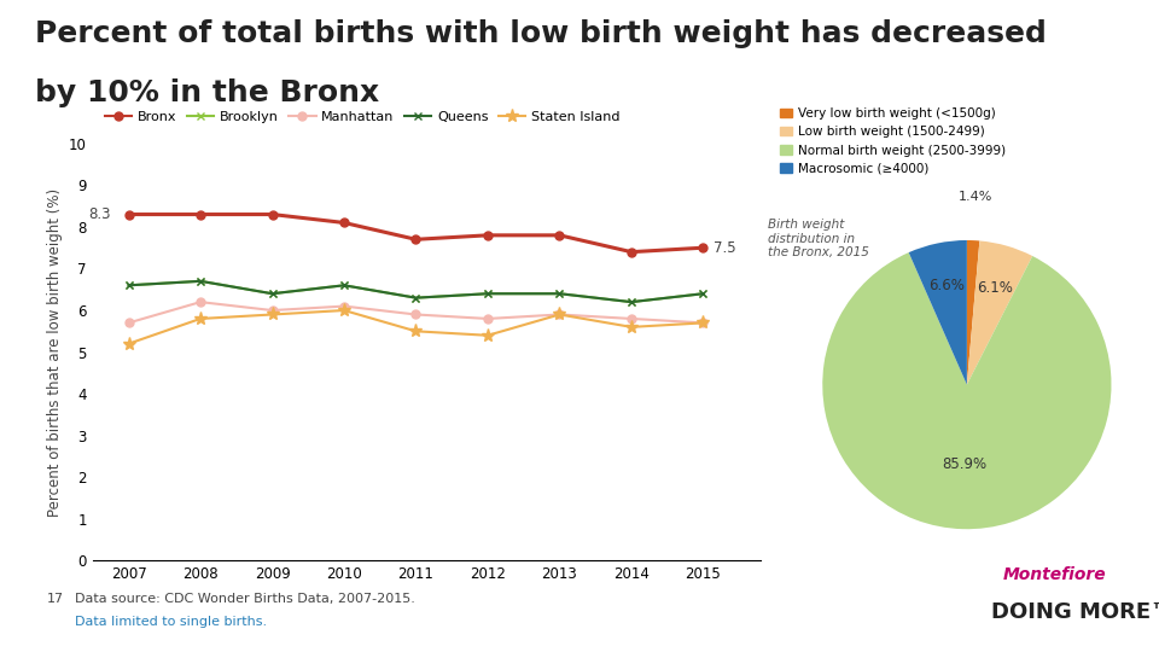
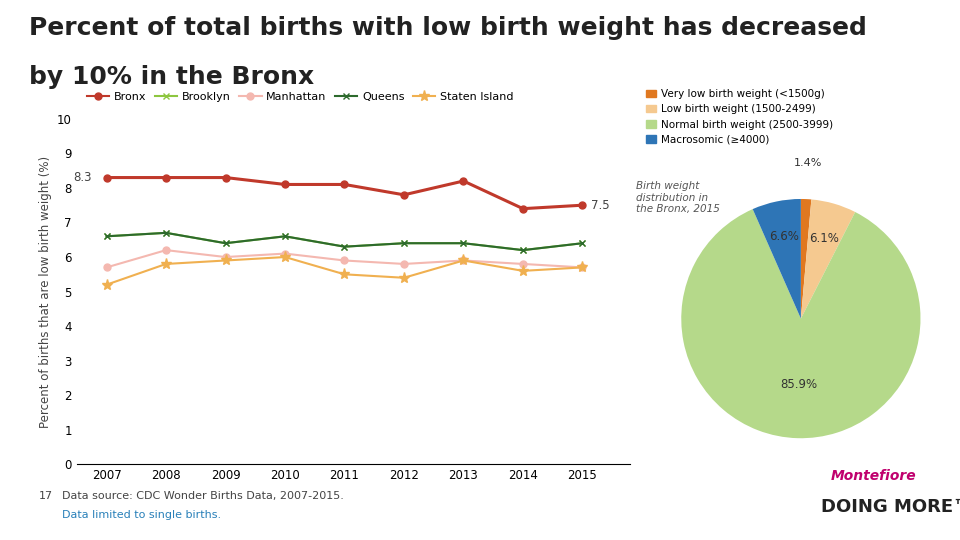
Bronx/2011: 7.7 -> 8.1
Bronx/2013: 7.8 -> 8.2
